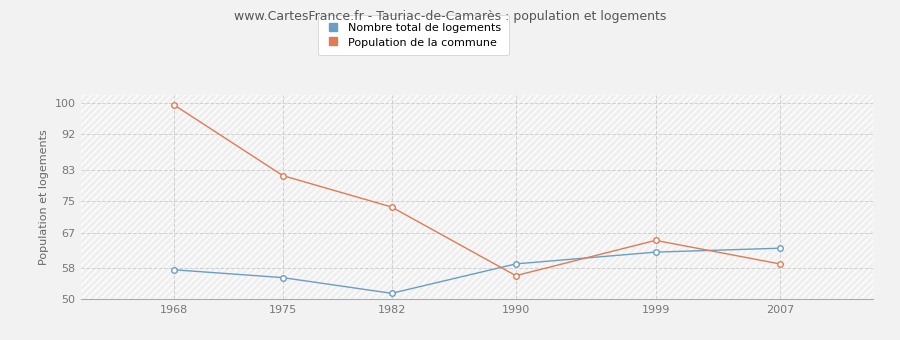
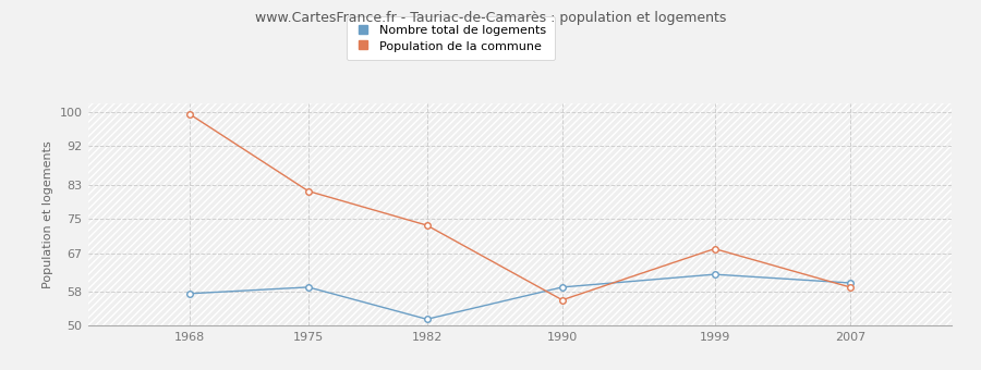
Nombre total de logements/1975: 55.5 -> 59.0
Population de la commune/1999: 65.0 -> 68.0
Nombre total de logements/2007: 63.0 -> 60.0
